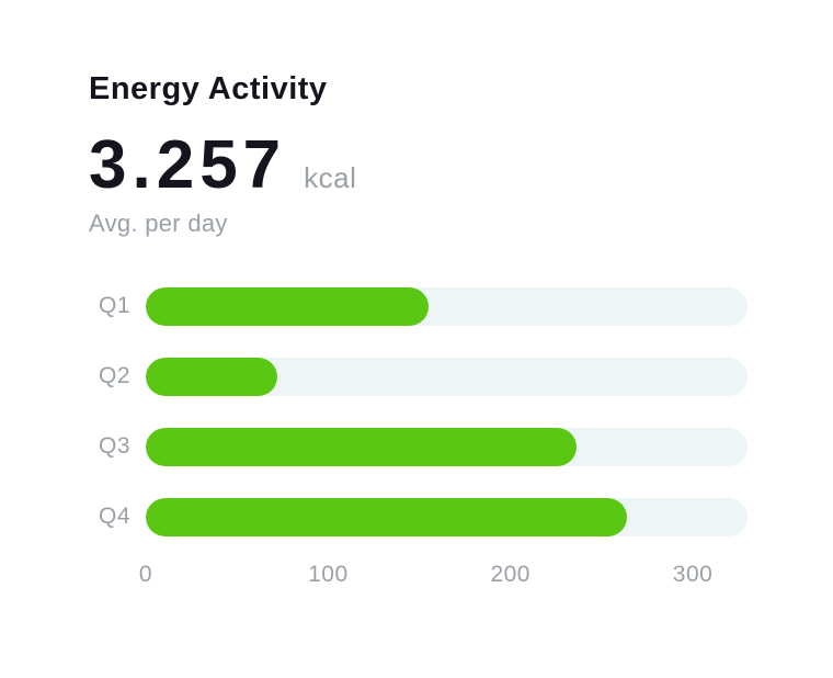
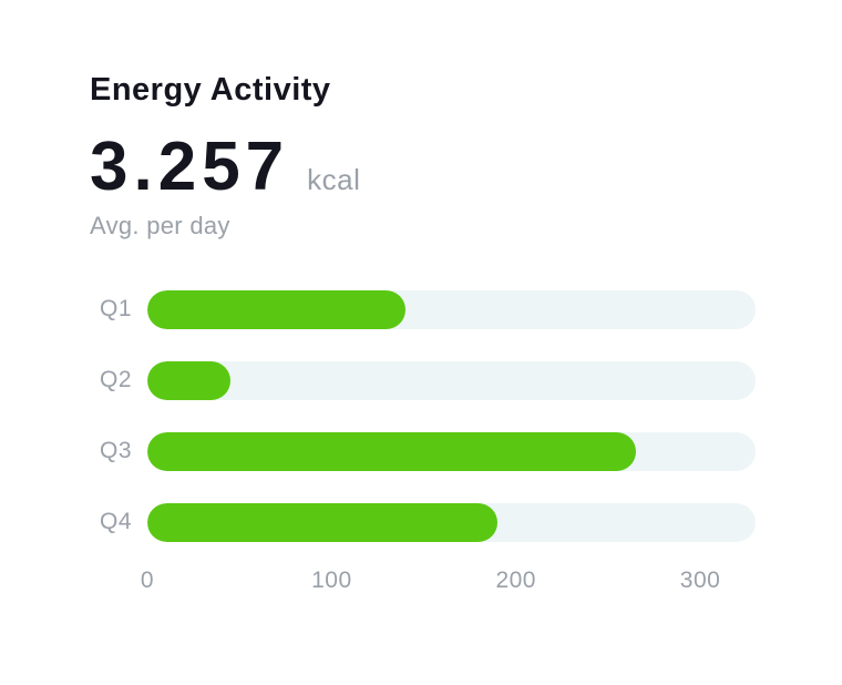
Q1: 155 -> 140
Q2: 72 -> 45
Q3: 236 -> 265
Q4: 264 -> 190
